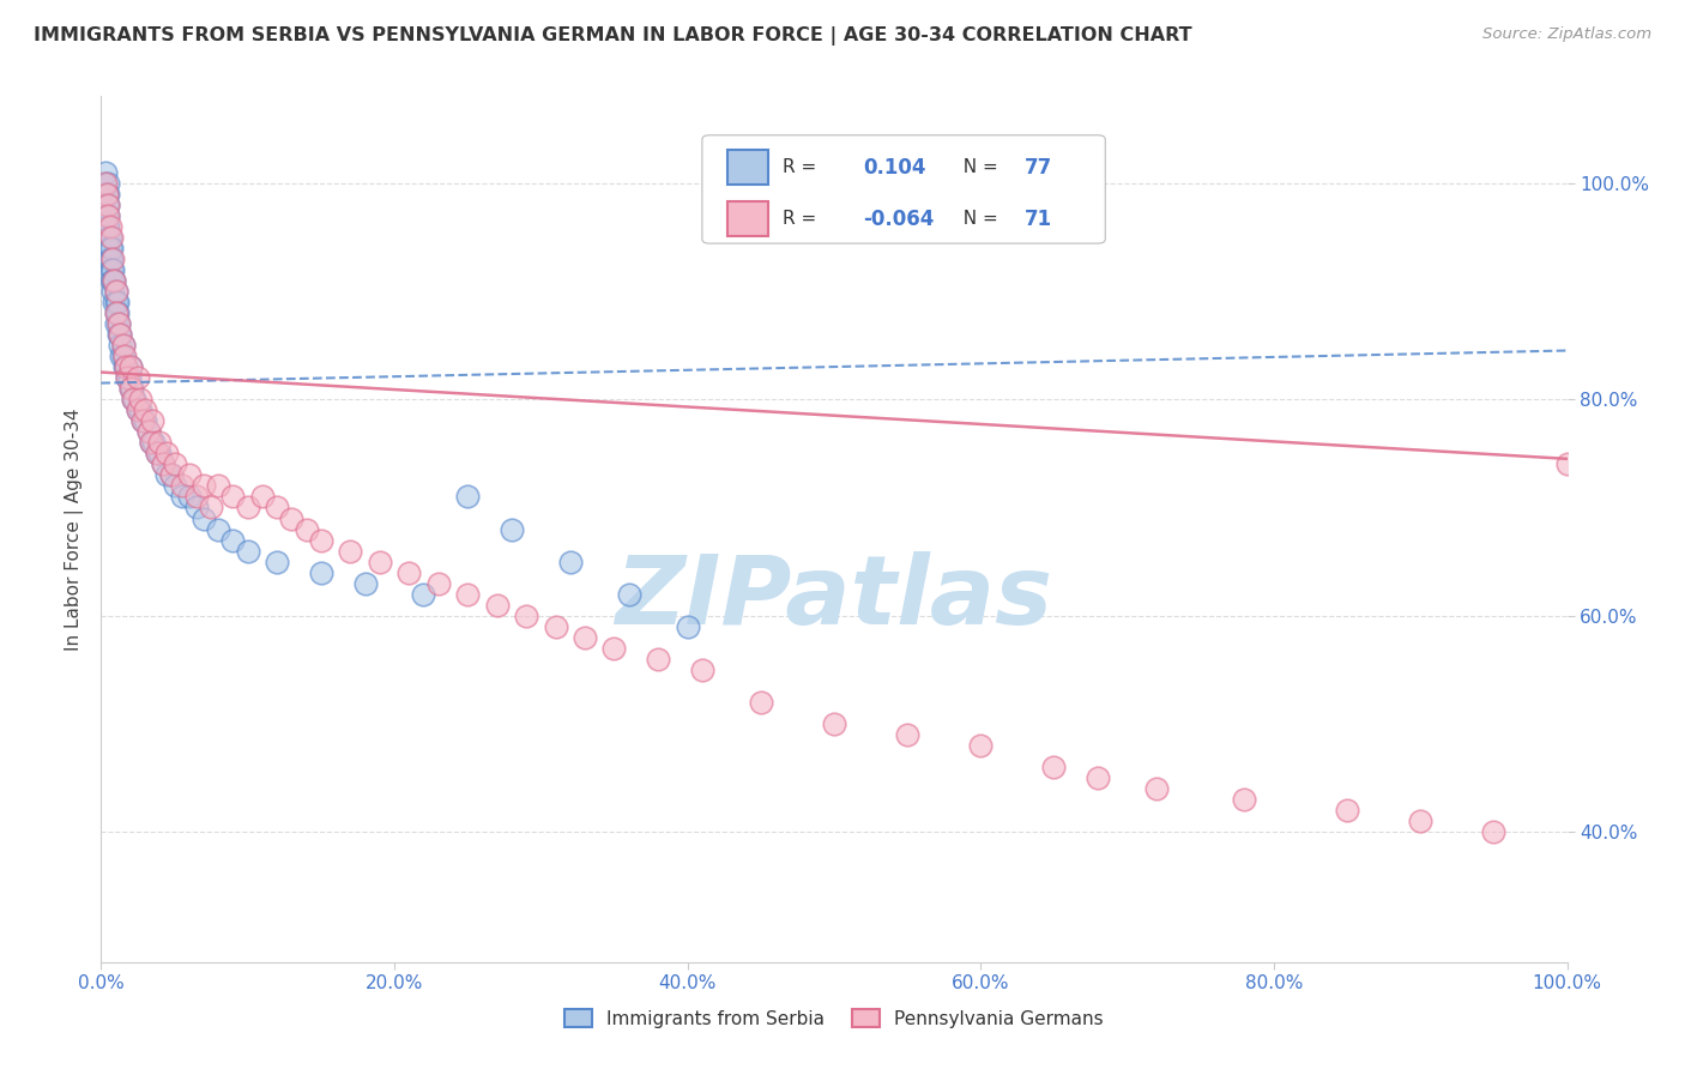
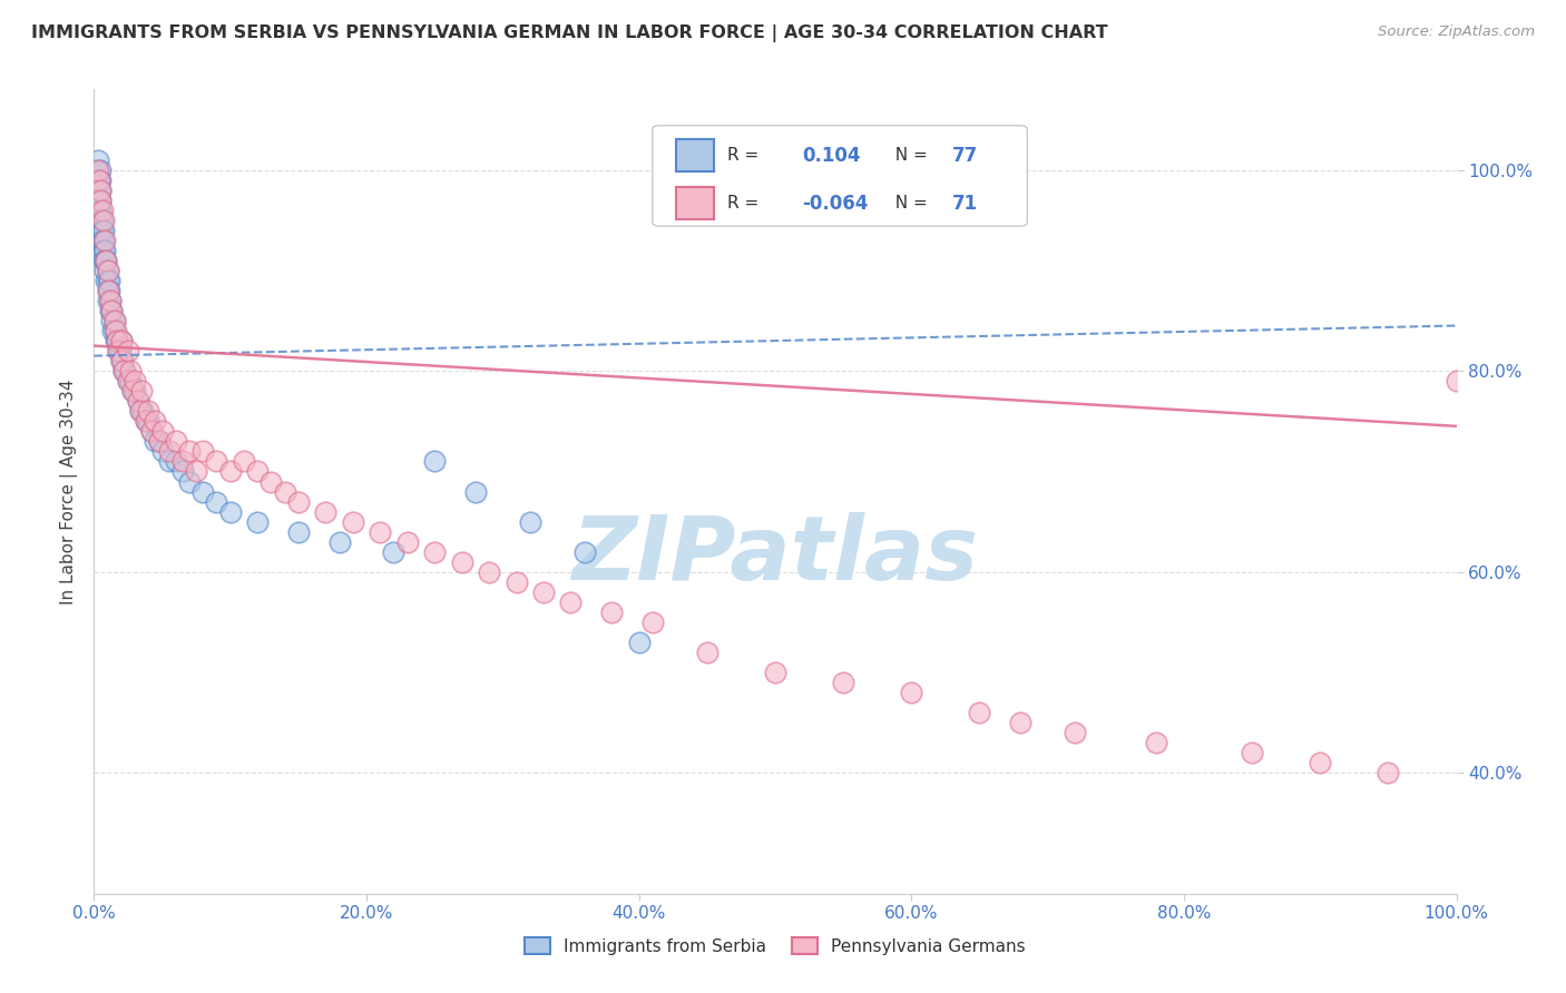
Immigrants from Serbia/40.0%: 59% -> 53%
Pennsylvania Germans/100.0%: 74% -> 79%
